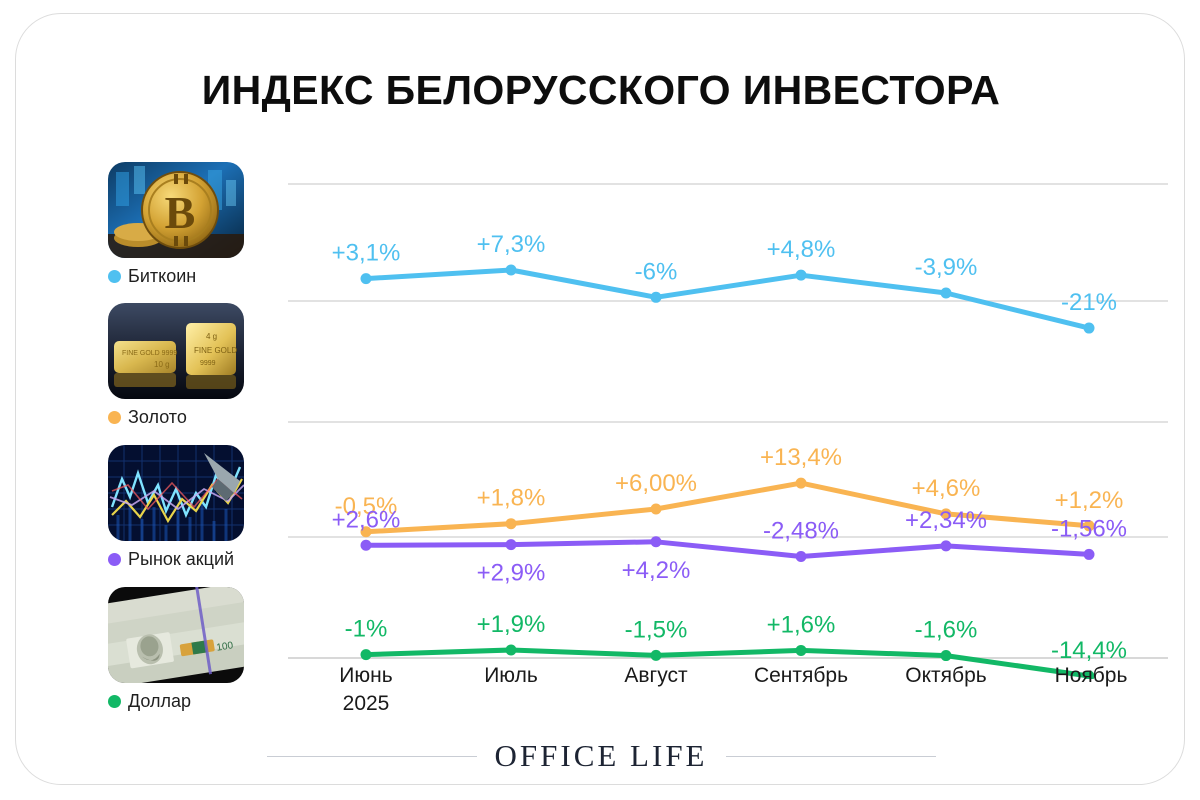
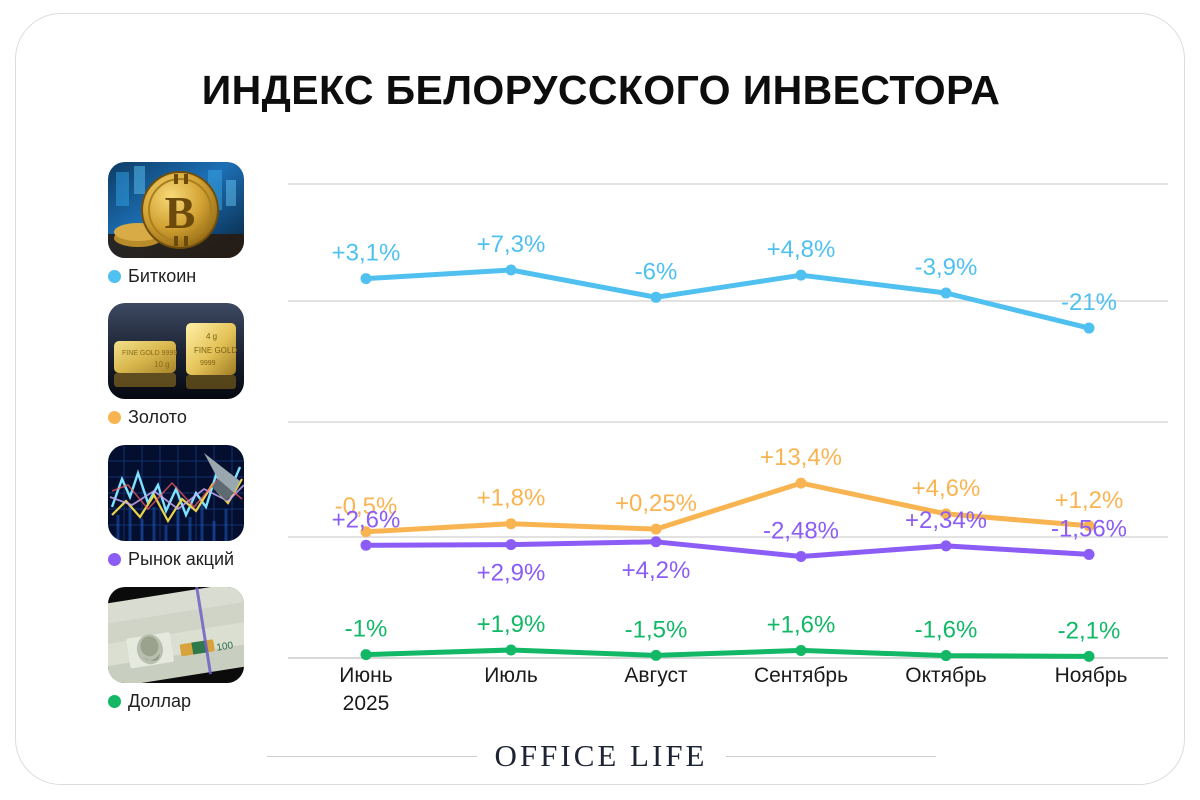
Золото/Август: +6,00% -> +0,25%
Доллар/Ноябрь: -14,4% -> -2,1%
